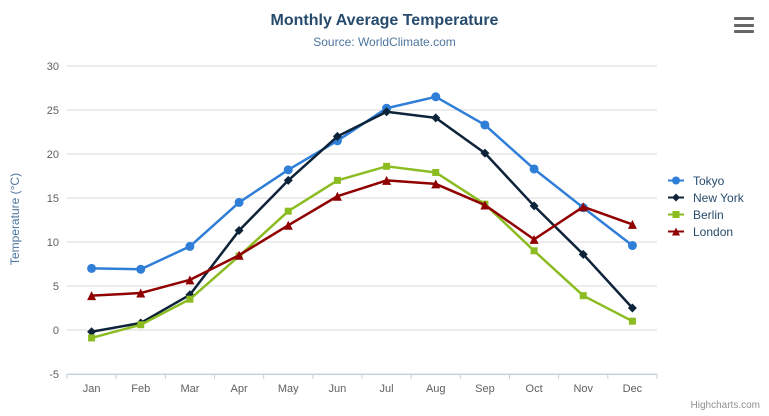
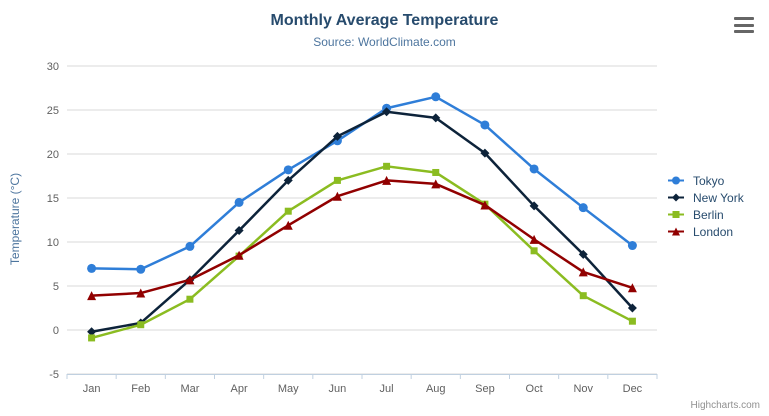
New York/Mar: 4 -> 6
London/Nov: 14 -> 7
London/Dec: 12 -> 5
